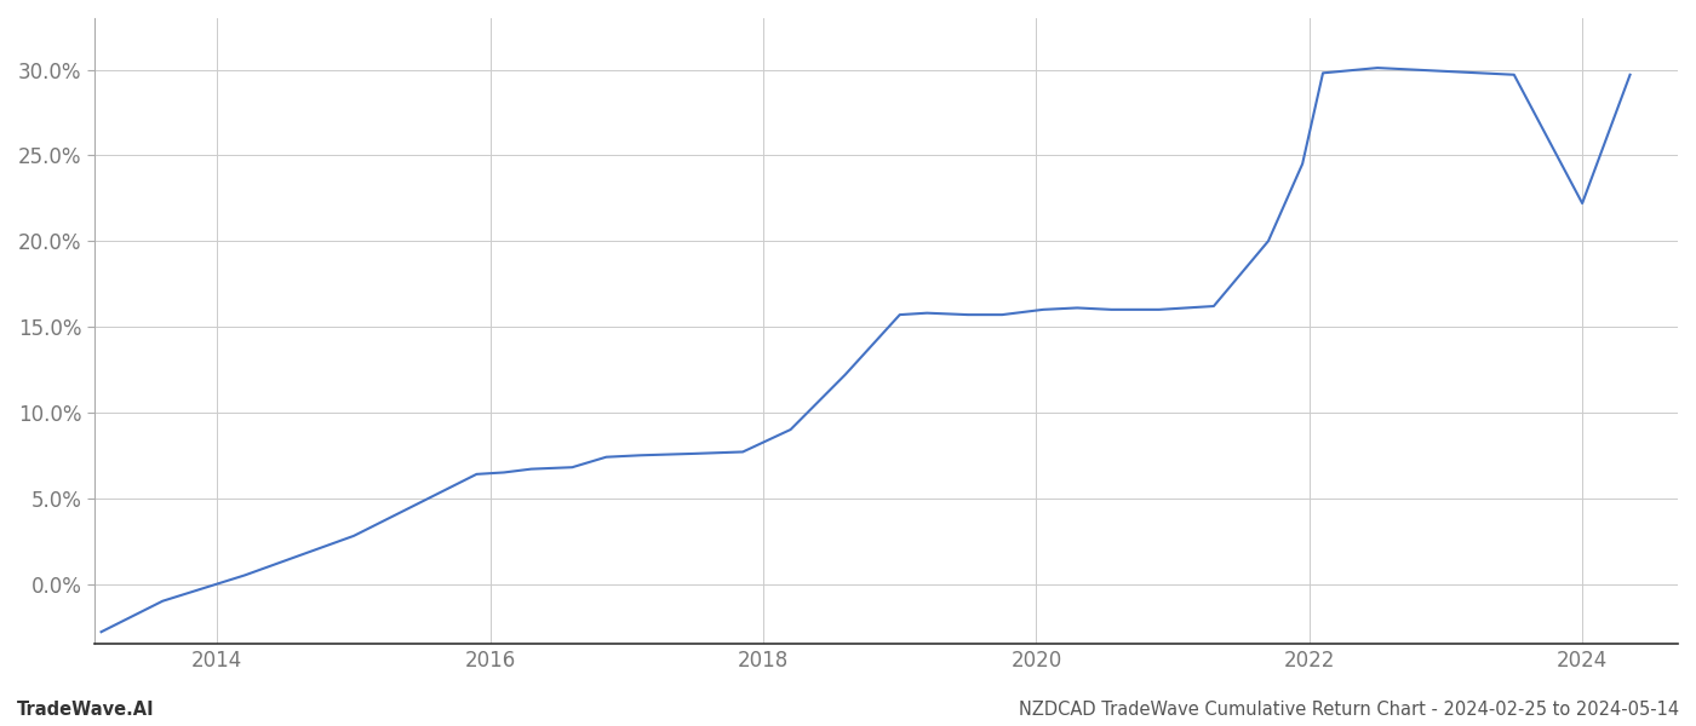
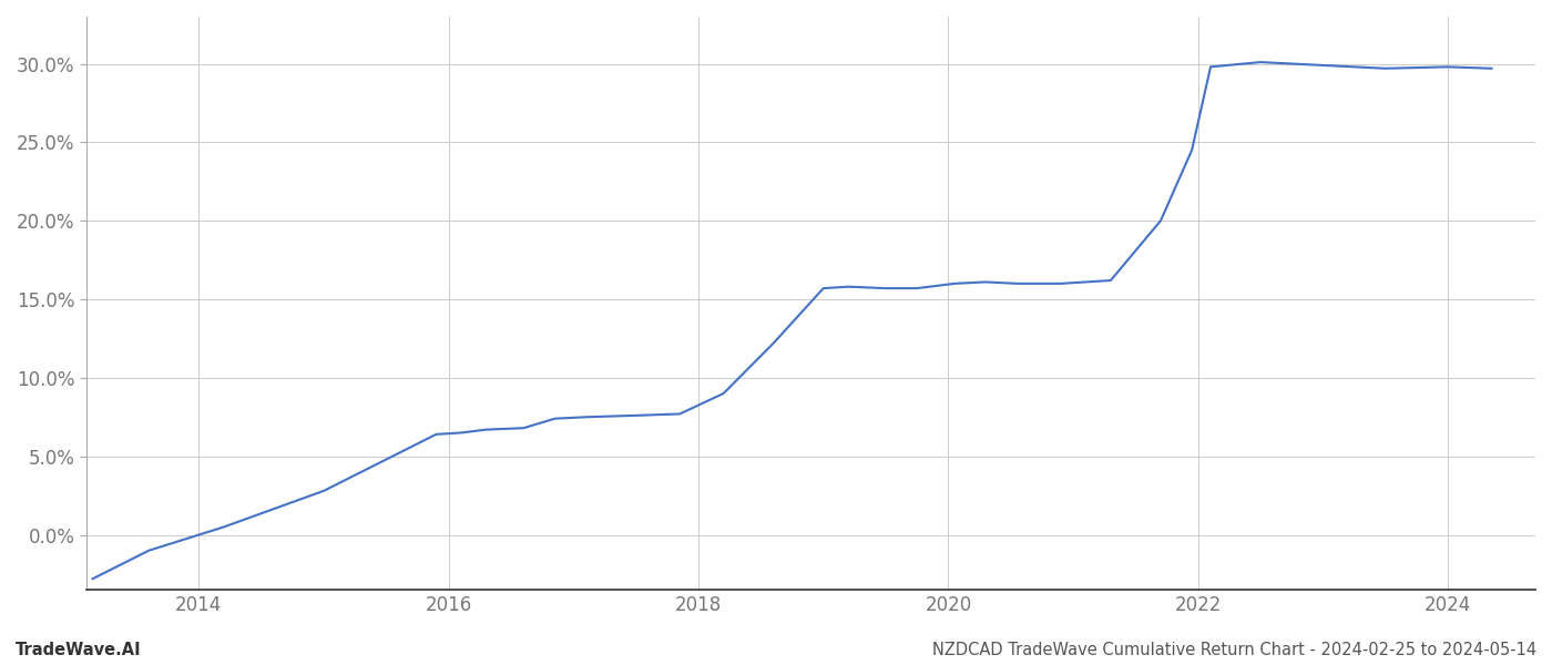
2024: 22.2% -> 29.8%
